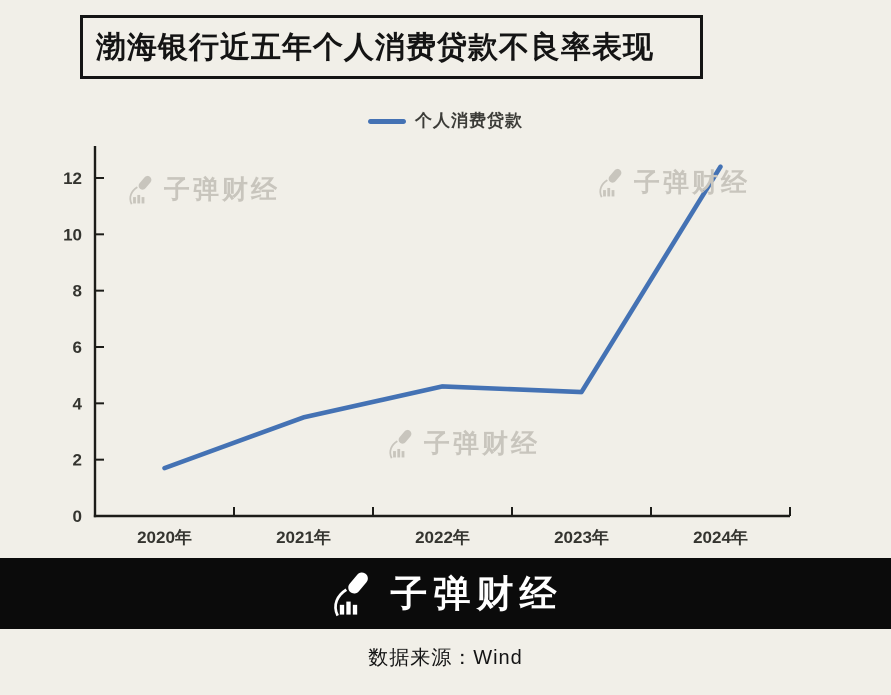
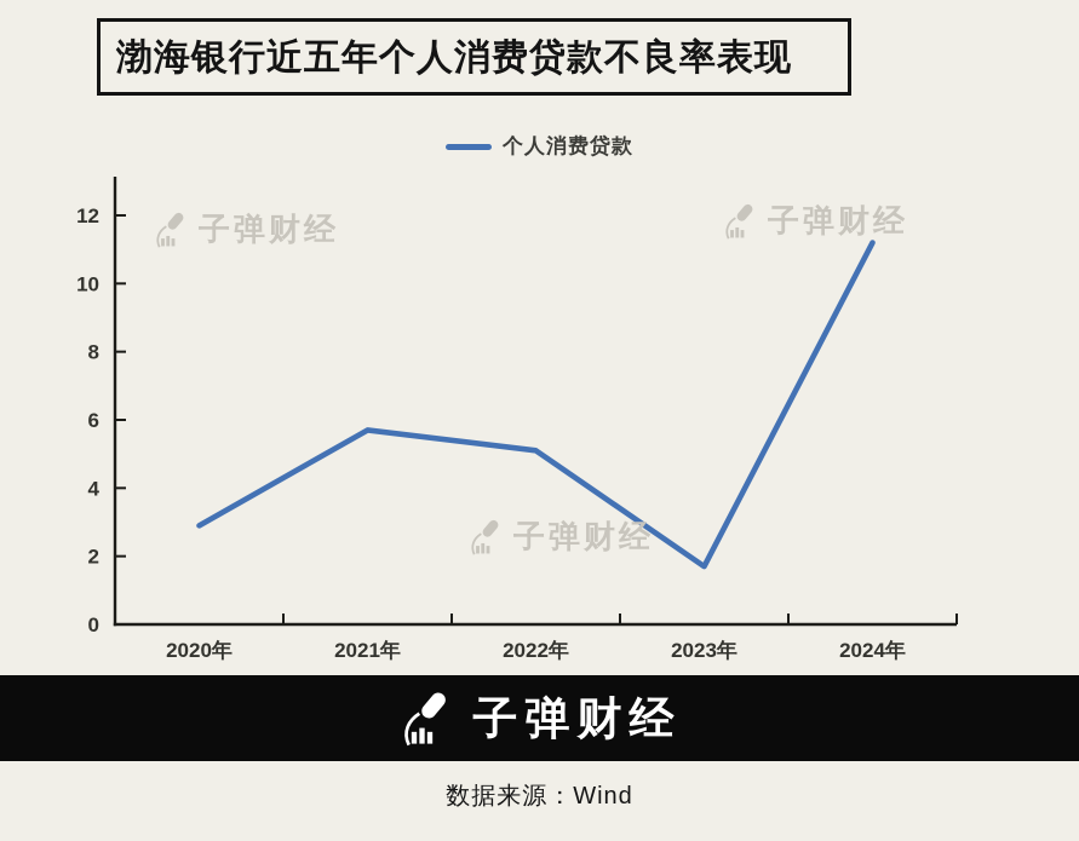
2020年: 1.7 -> 2.9
2021年: 3.5 -> 5.7
2022年: 4.6 -> 5.1
2023年: 4.4 -> 1.7
2024年: 12.4 -> 11.2
